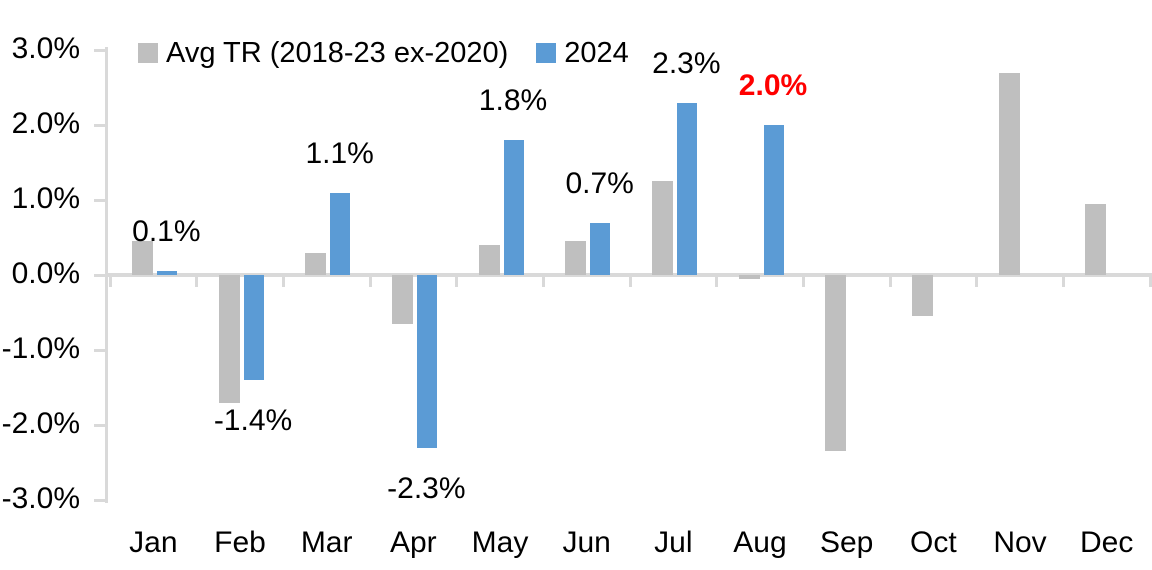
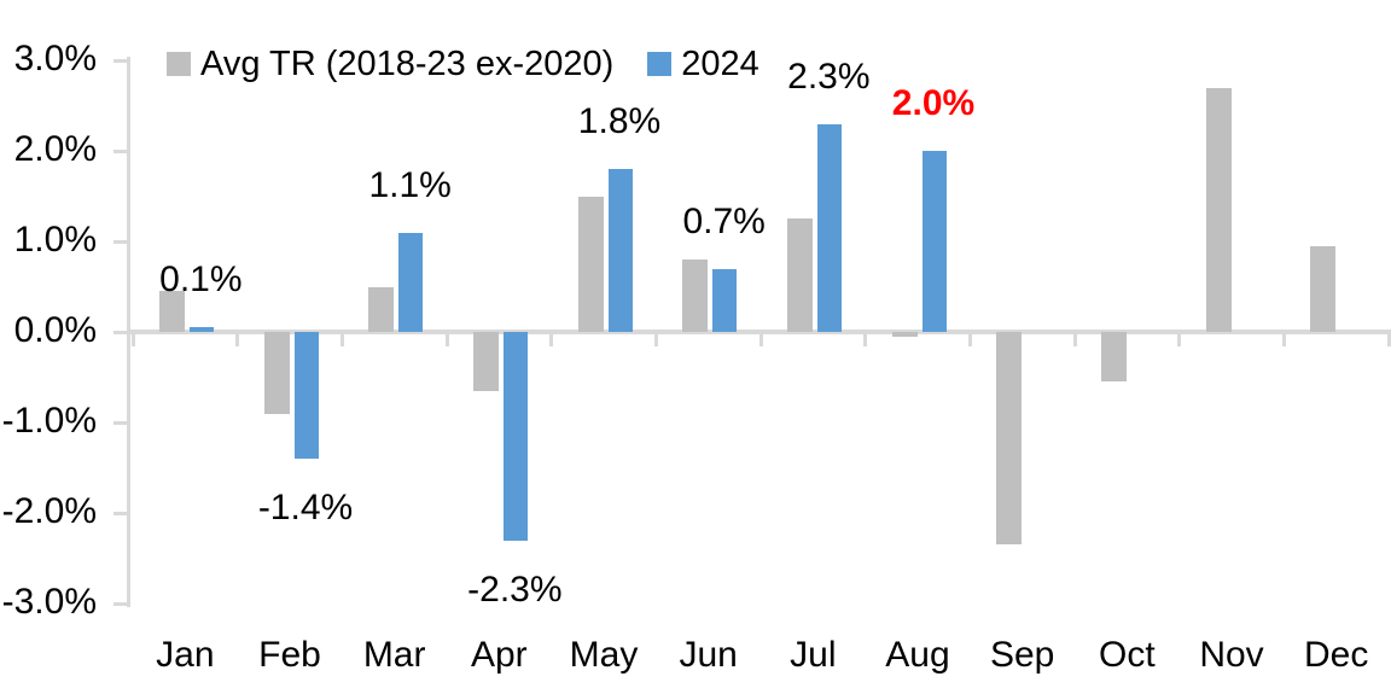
Avg TR (2018-23 ex-2020)/Feb: -1.7% -> -0.9%
Avg TR (2018-23 ex-2020)/Mar: 0.3% -> 0.5%
Avg TR (2018-23 ex-2020)/May: 0.4% -> 1.5%
Avg TR (2018-23 ex-2020)/Jun: 0.5% -> 0.8%
